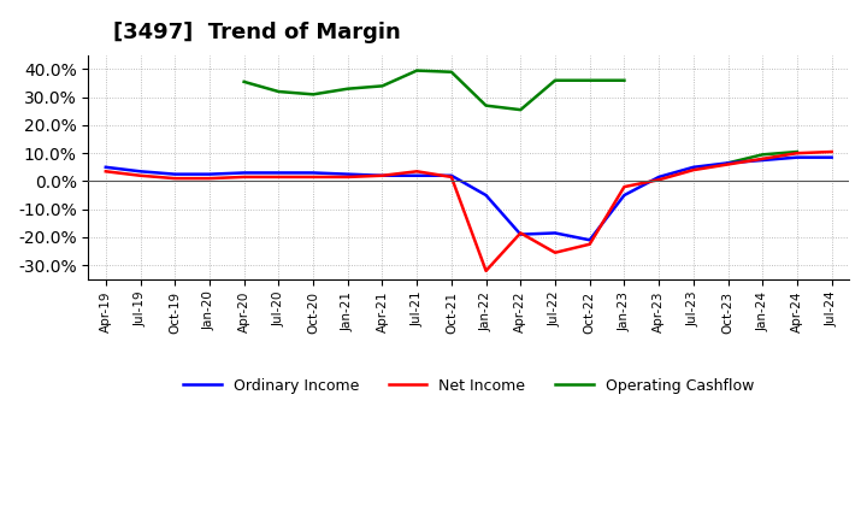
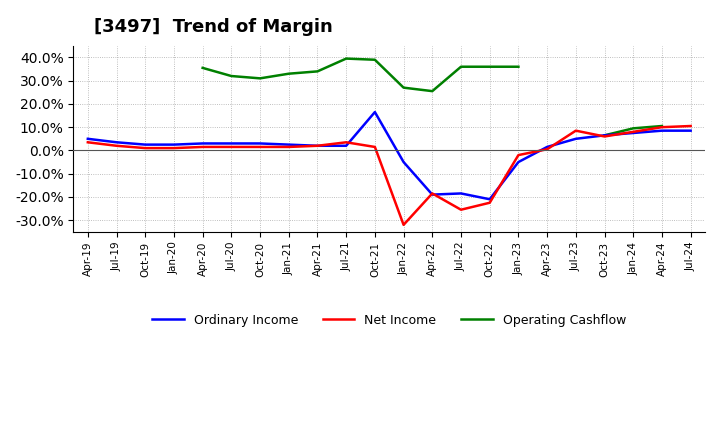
Ordinary Income/Oct-21: 2.0% -> 16.5%
Net Income/Jul-23: 4.0% -> 8.5%
